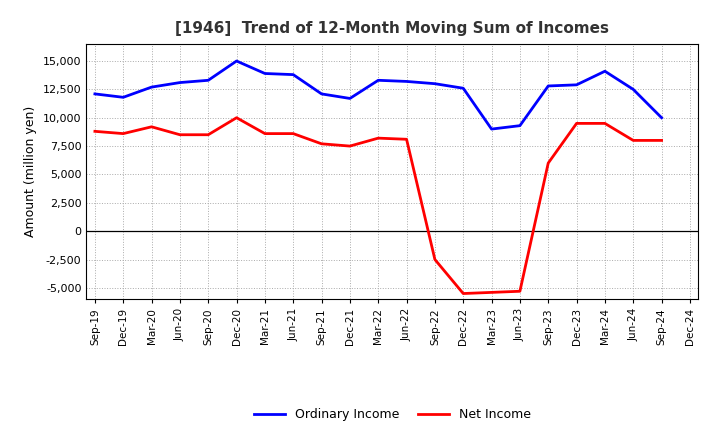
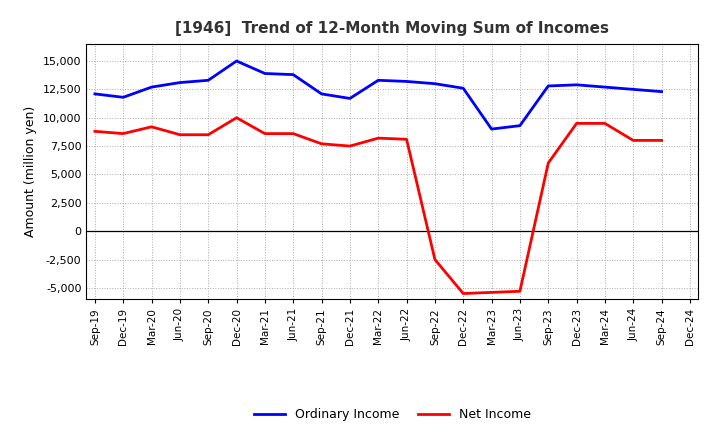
Ordinary Income/Mar-24: 14,100 -> 12,700
Ordinary Income/Sep-24: 10,000 -> 12,300
